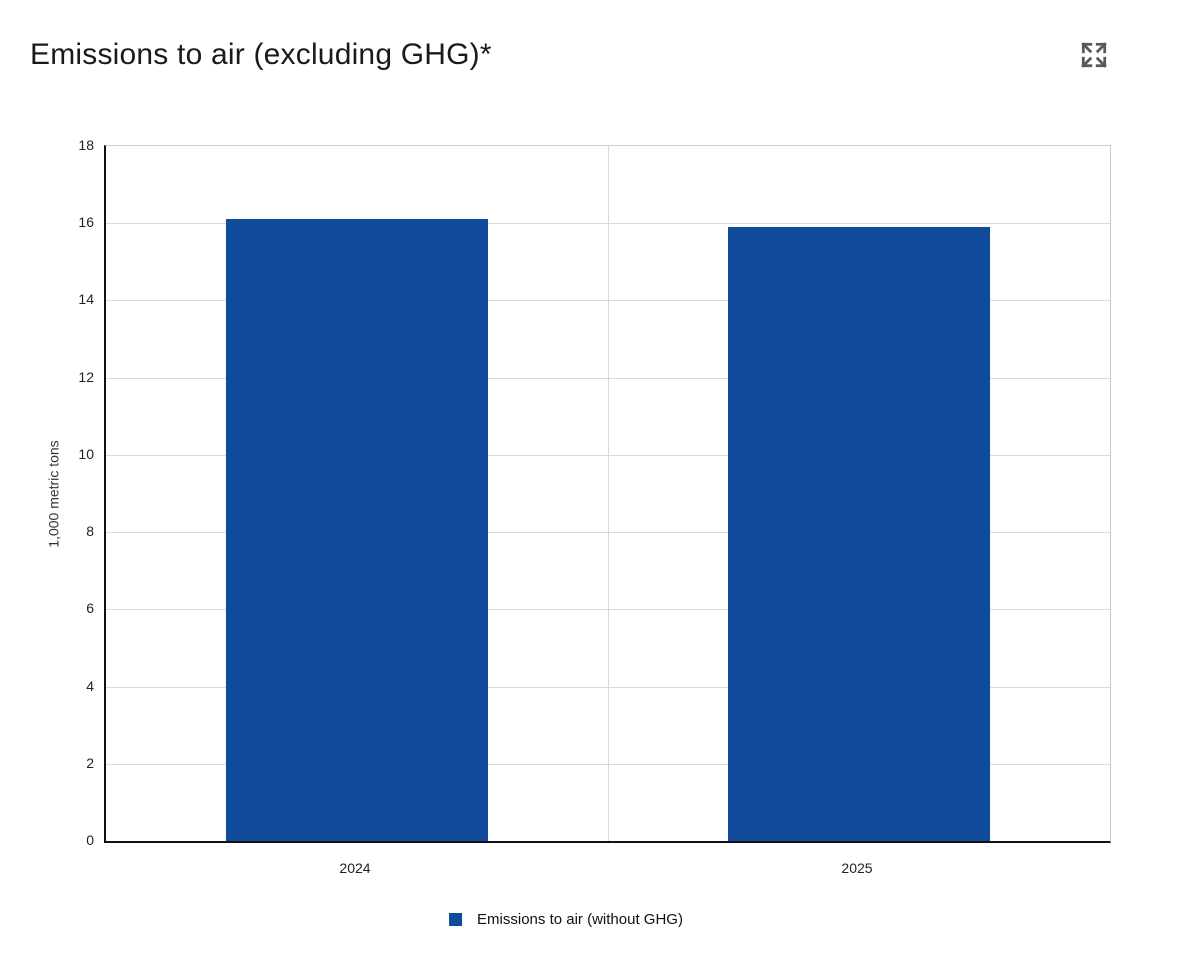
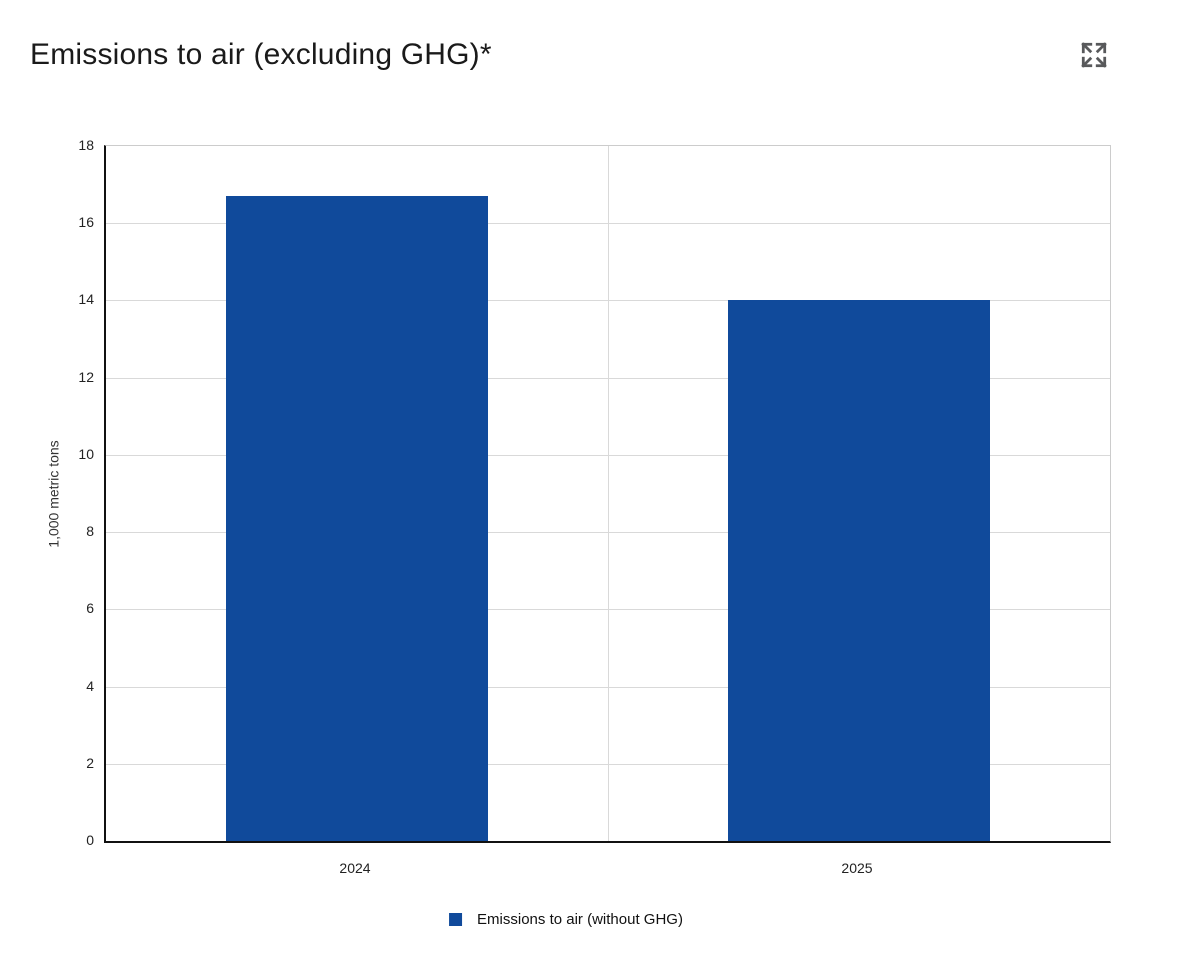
2024: 16.1 -> 16.7
2025: 15.9 -> 14.0
